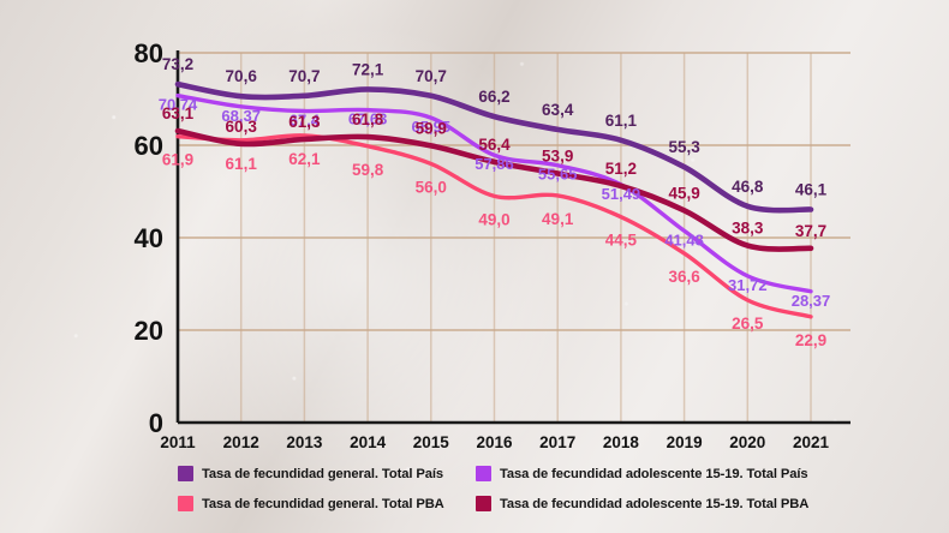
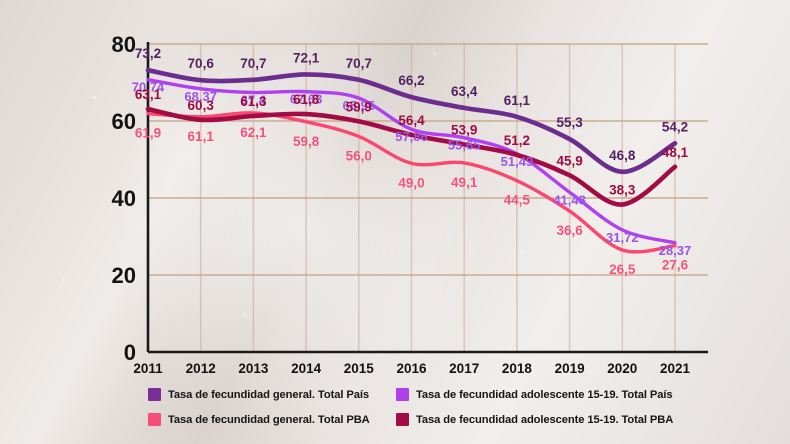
Tasa de fecundidad general. Total País/2021: 46,1 -> 54,2
Tasa de fecundidad general. Total PBA/2021: 22,9 -> 27,6
Tasa de fecundidad adolescente 15-19. Total PBA/2021: 37,7 -> 48,1
